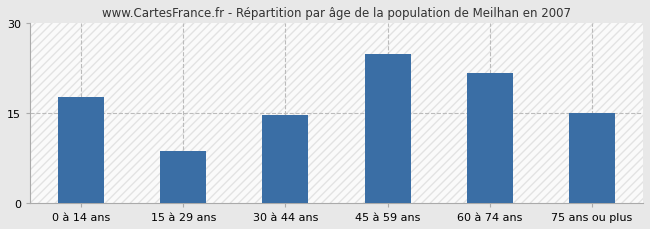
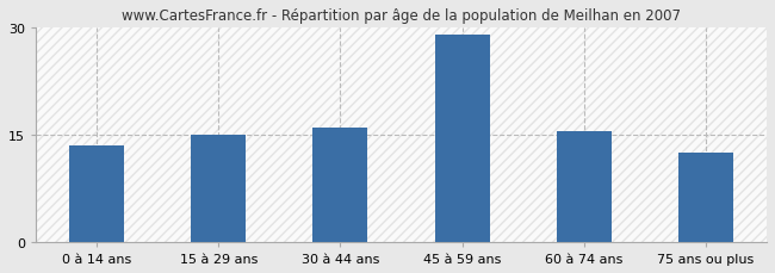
0 à 14 ans: 17.6 -> 13.5
15 à 29 ans: 8.6 -> 15.0
30 à 44 ans: 14.6 -> 16.0
45 à 59 ans: 24.8 -> 29.0
60 à 74 ans: 21.6 -> 15.5
75 ans ou plus: 15.0 -> 12.5
